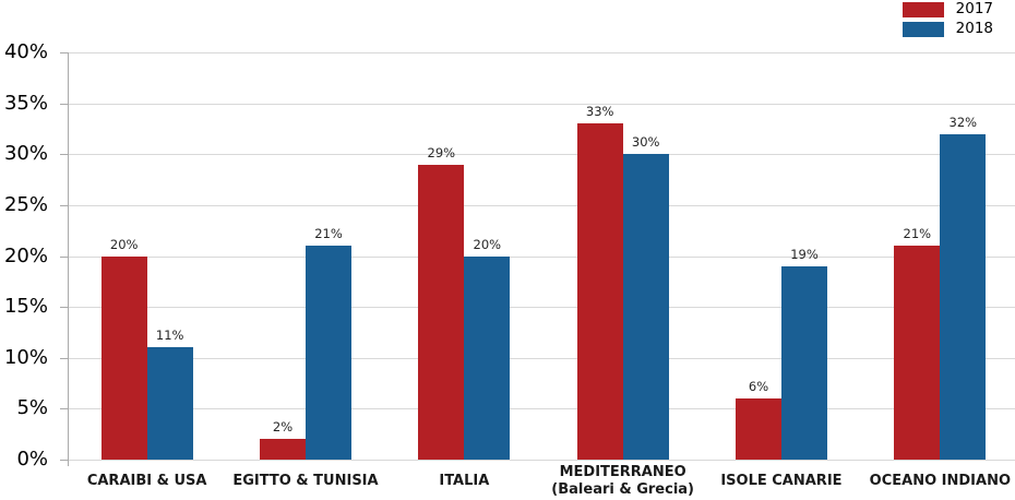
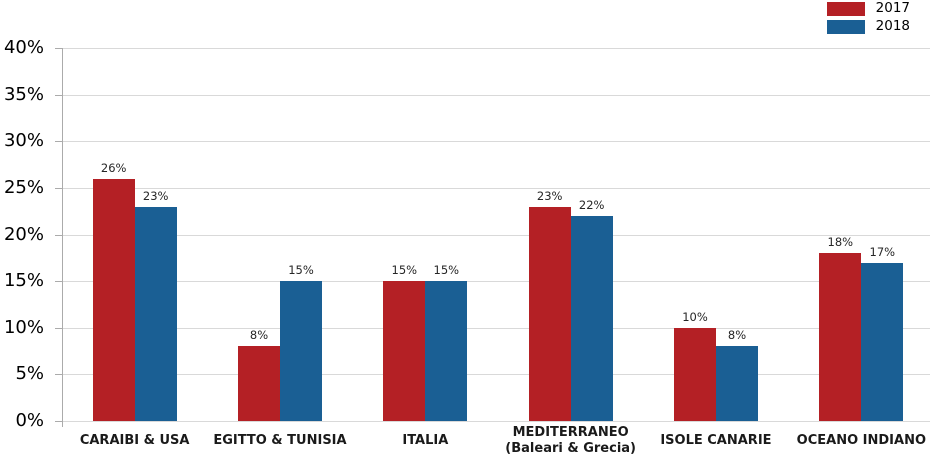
2017/CARAIBI & USA: 20% -> 26%
2018/CARAIBI & USA: 11% -> 23%
2017/EGITTO & TUNISIA: 2% -> 8%
2018/EGITTO & TUNISIA: 21% -> 15%
2017/ITALIA: 29% -> 15%
2018/ITALIA: 20% -> 15%
2017/MEDITERRANEO (Baleari & Grecia): 33% -> 23%
2018/MEDITERRANEO (Baleari & Grecia): 30% -> 22%
2017/ISOLE CANARIE: 6% -> 10%
2018/ISOLE CANARIE: 19% -> 8%
2017/OCEANO INDIANO: 21% -> 18%
2018/OCEANO INDIANO: 32% -> 17%
